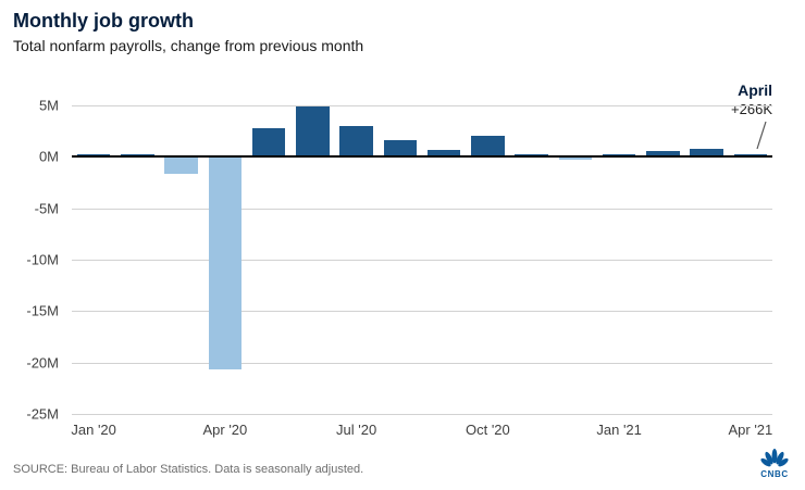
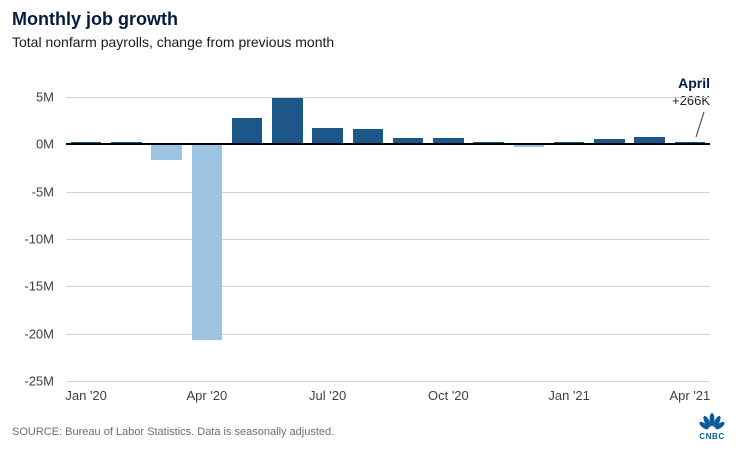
Jul '20: 3M -> 2M
Oct '20: 2M -> 1M
